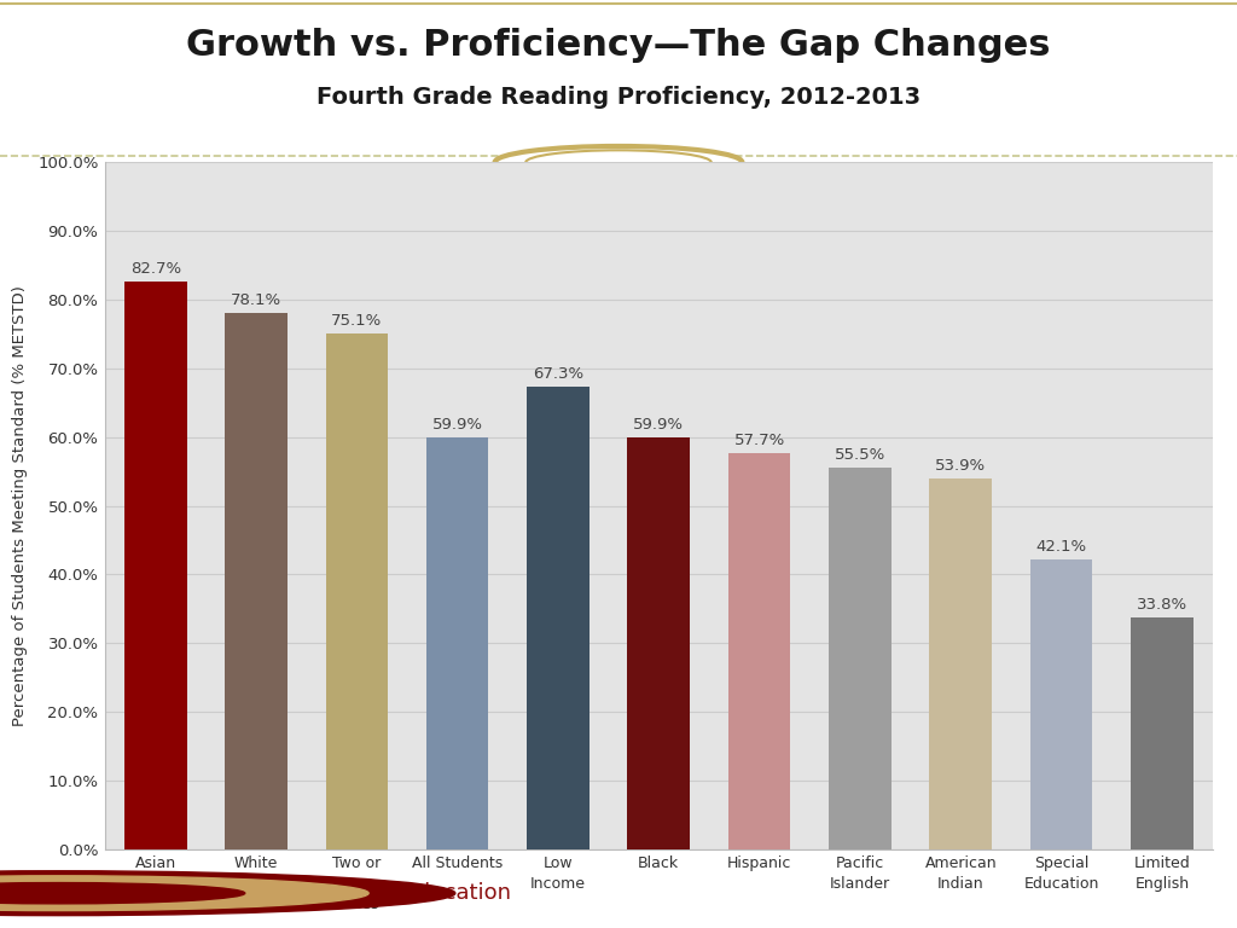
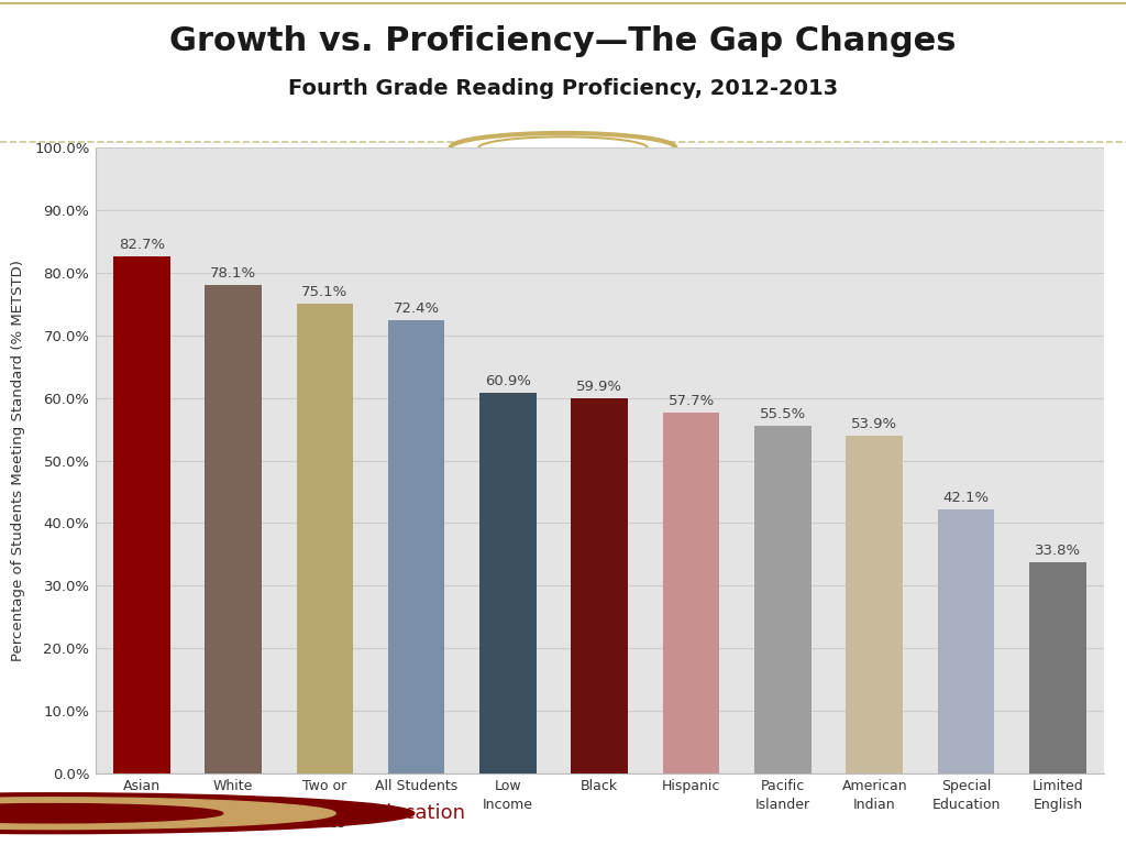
All Students: 59.9% -> 72.4%
Low Income: 67.3% -> 60.9%
